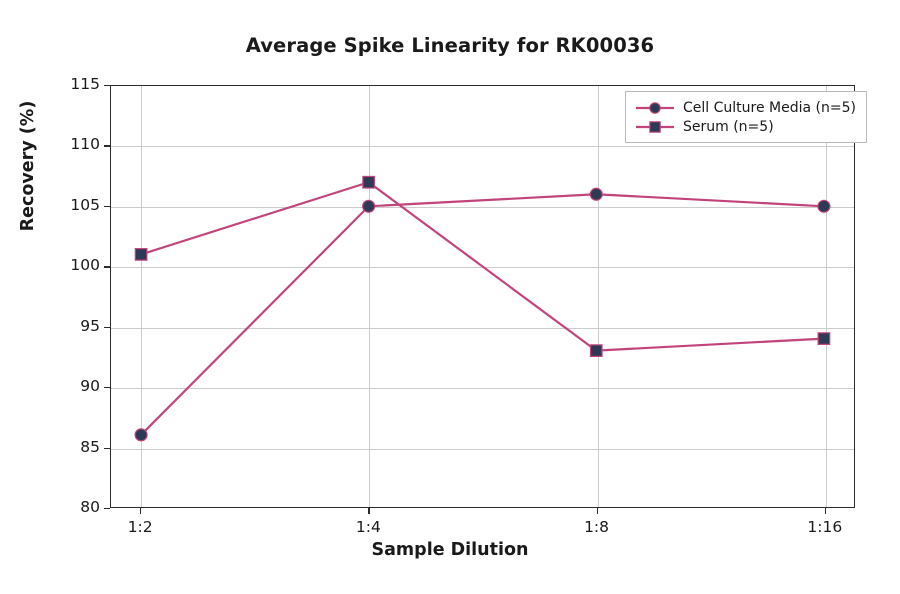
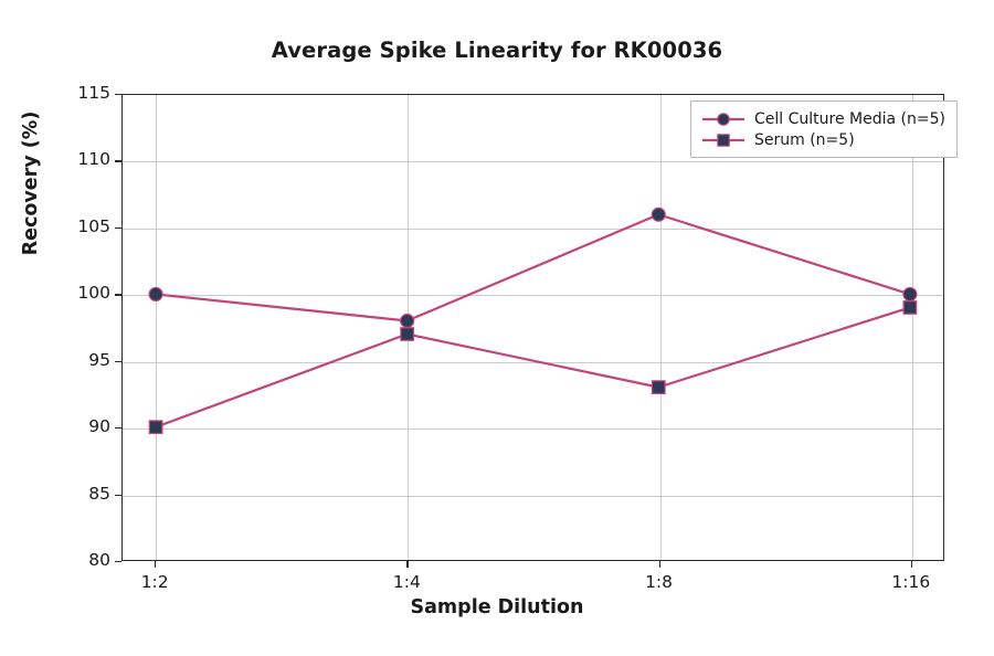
Cell Culture Media (n=5)/1:2: 86 -> 100
Serum (n=5)/1:2: 101 -> 90
Cell Culture Media (n=5)/1:4: 105 -> 98
Serum (n=5)/1:4: 107 -> 97
Cell Culture Media (n=5)/1:16: 105 -> 100
Serum (n=5)/1:16: 94 -> 99
